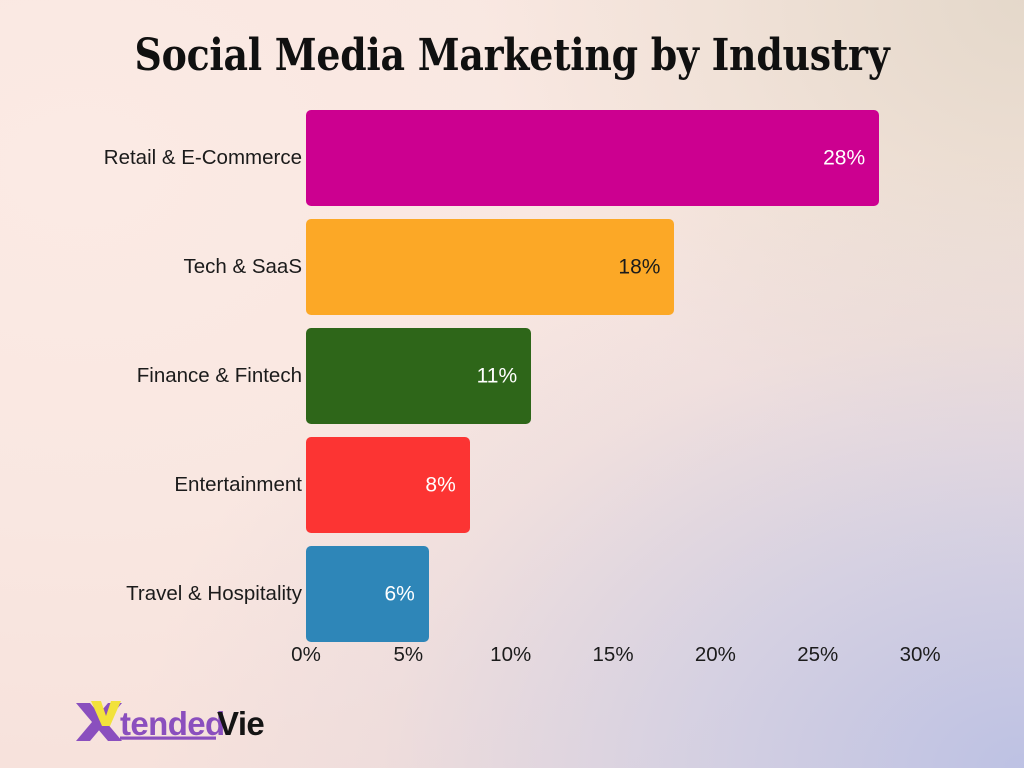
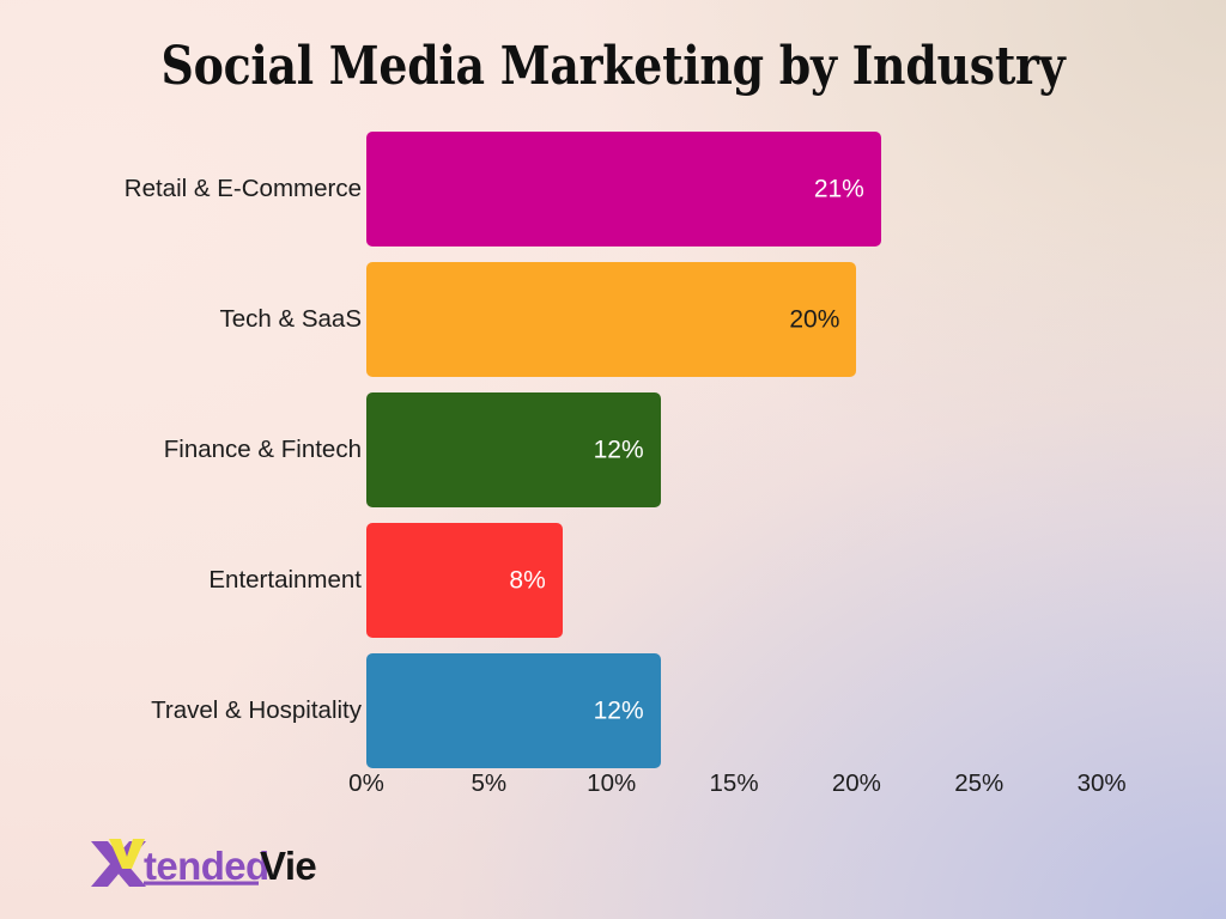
Retail & E-Commerce: 28% -> 21%
Tech & SaaS: 18% -> 20%
Finance & Fintech: 11% -> 12%
Travel & Hospitality: 6% -> 12%
